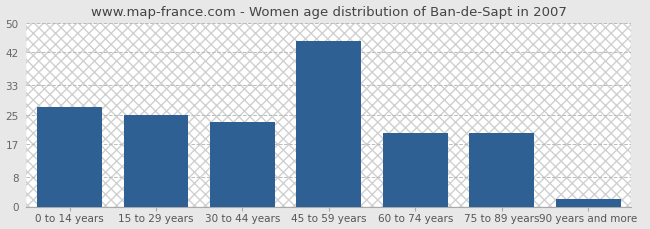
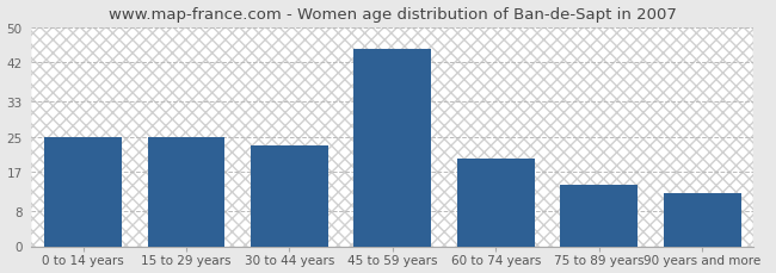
0 to 14 years: 27 -> 25
75 to 89 years: 20 -> 14
90 years and more: 2 -> 12
